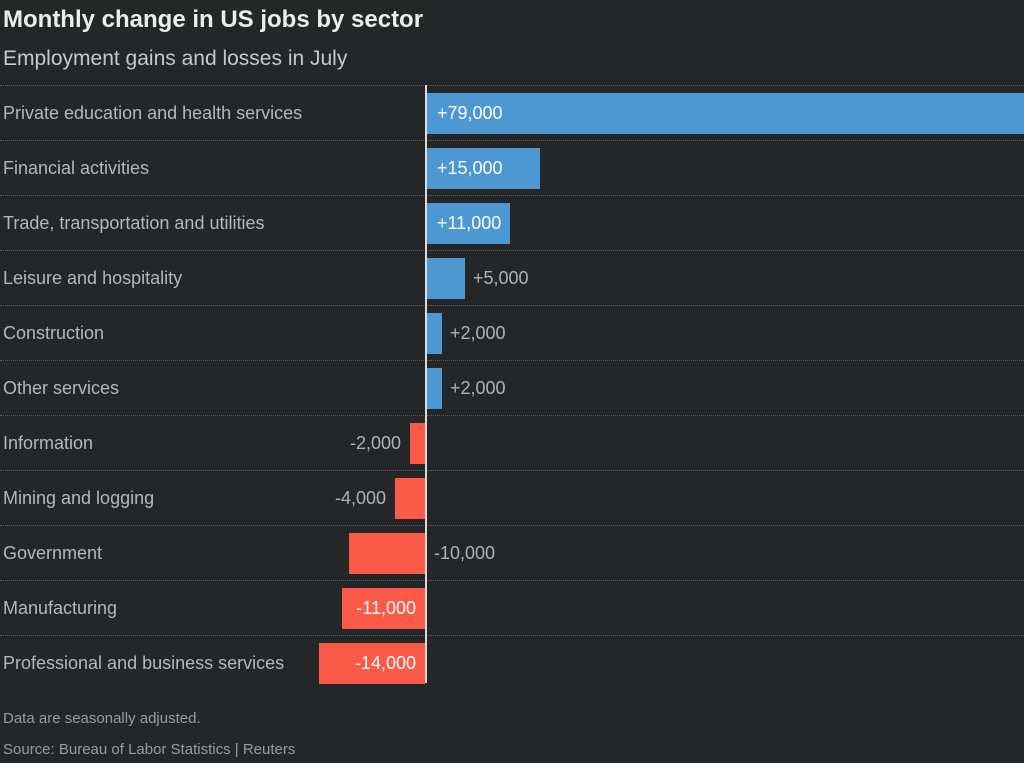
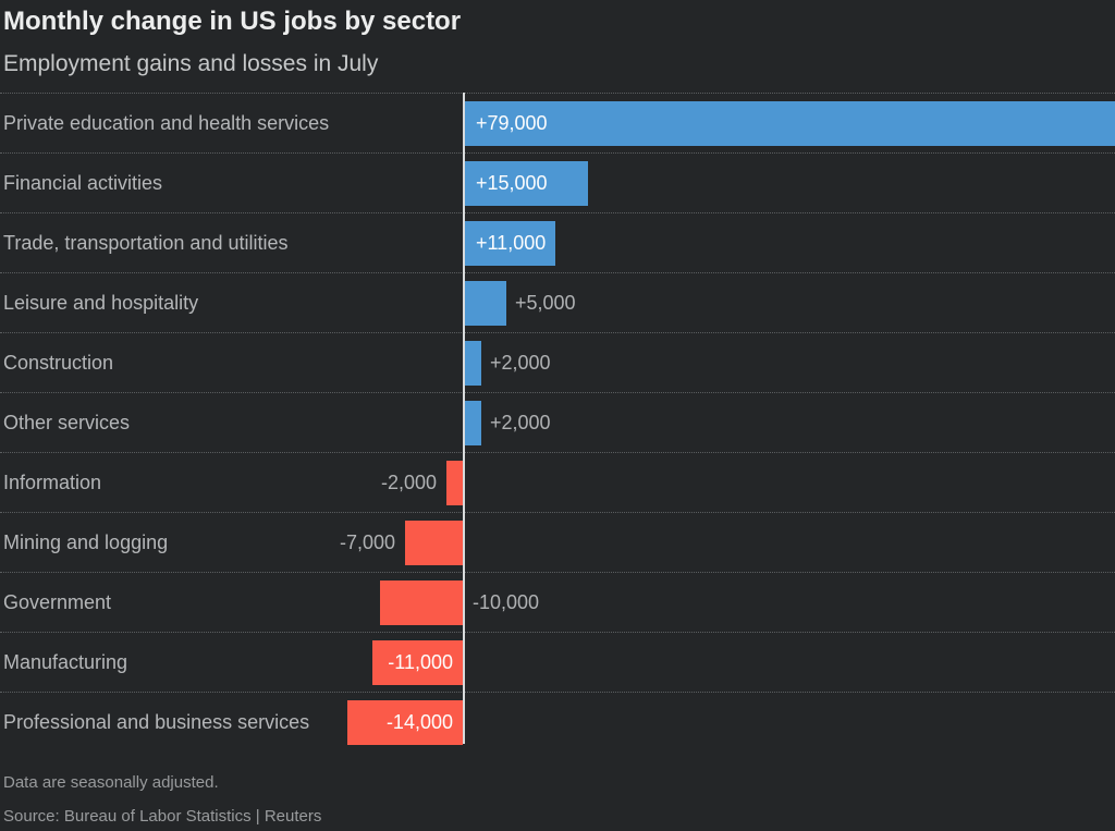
Mining and logging: -4,000 -> -7,000
